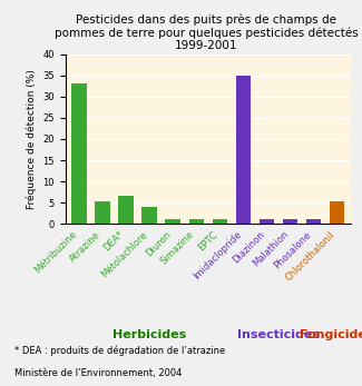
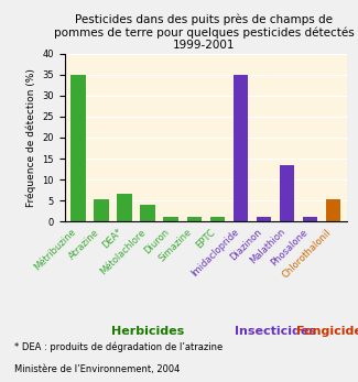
Métribuzine: 33.0 -> 35.0
Malathion: 1.2 -> 13.5
